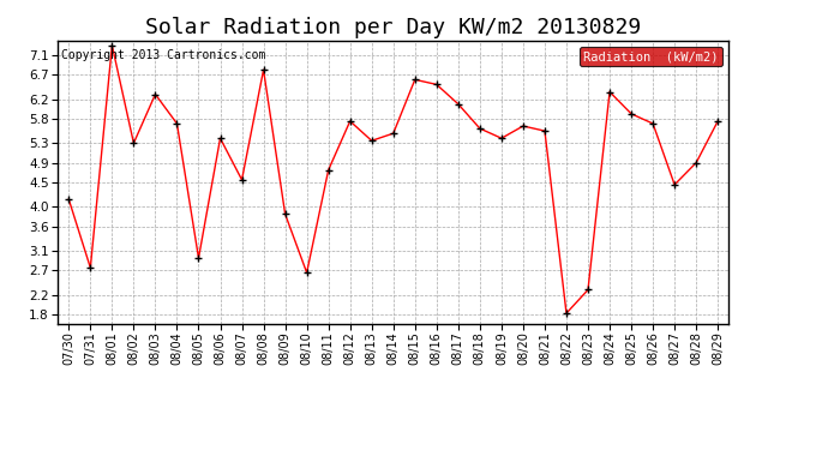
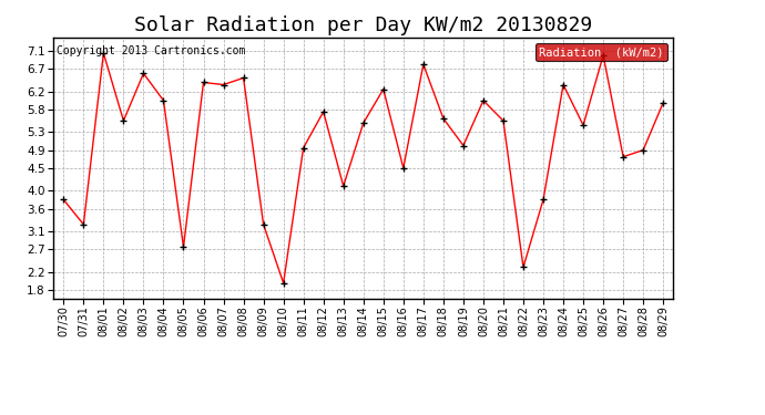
07/30: 4.15 -> 3.80
07/31: 2.75 -> 3.25
08/01: 7.30 -> 7.05
08/02: 5.30 -> 5.55
08/03: 6.30 -> 6.60
08/04: 5.70 -> 6.00
08/05: 2.95 -> 2.75
08/06: 5.40 -> 6.40
08/07: 4.55 -> 6.35
08/08: 6.80 -> 6.50
08/09: 3.85 -> 3.25
08/10: 2.65 -> 1.95
08/11: 4.75 -> 4.95
08/13: 5.35 -> 4.10
08/15: 6.60 -> 6.25
08/16: 6.50 -> 4.50
08/17: 6.10 -> 6.80
08/19: 5.40 -> 5.00
08/20: 5.65 -> 6.00
08/22: 1.82 -> 2.30
08/23: 2.30 -> 3.80
08/25: 5.90 -> 5.45
08/26: 5.70 -> 7.00
08/27: 4.45 -> 4.75
08/29: 5.75 -> 5.95
